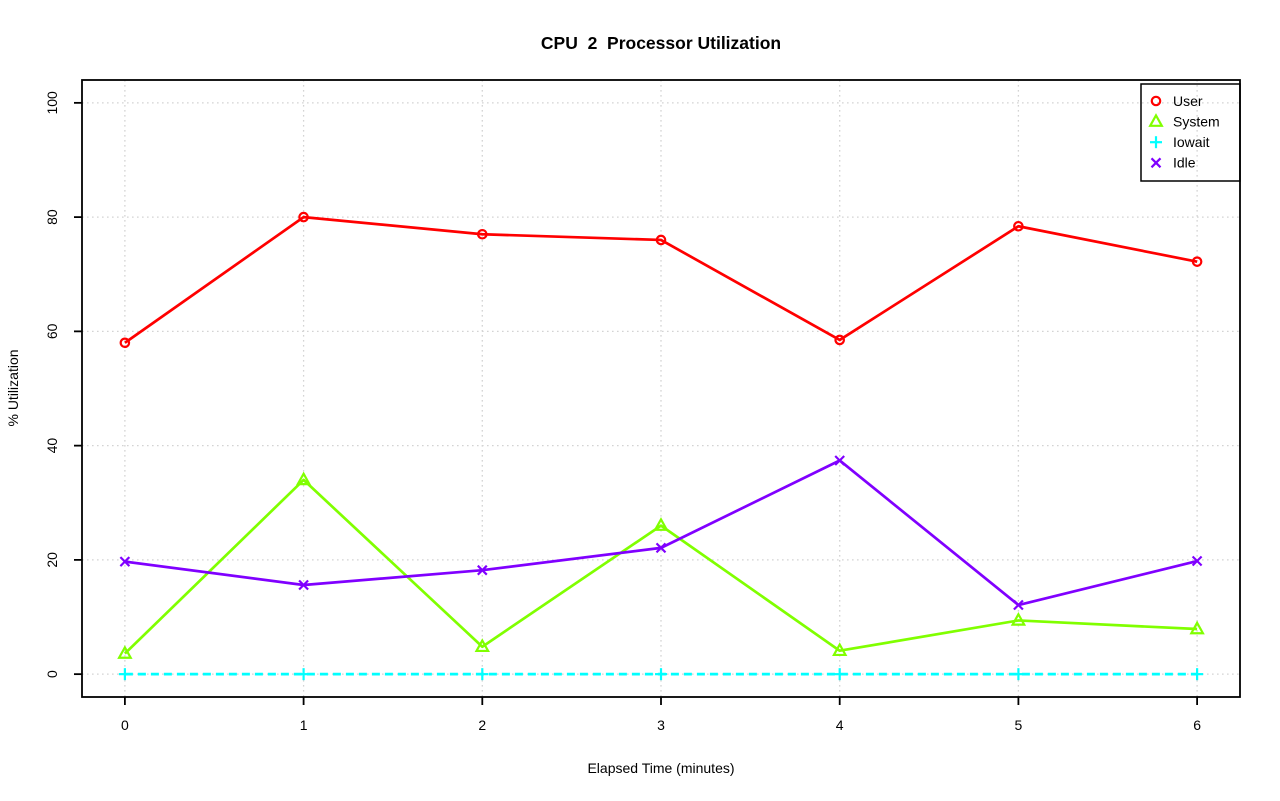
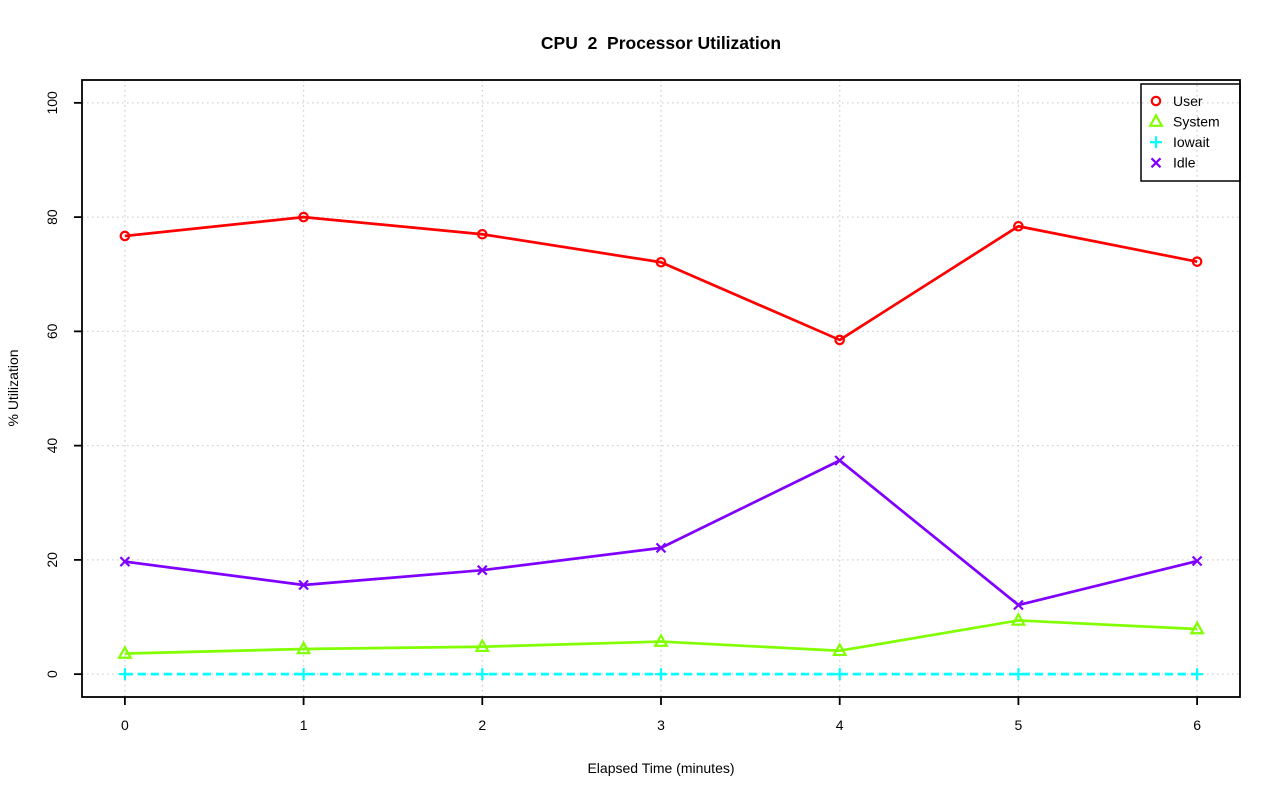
User/0: 58 -> 77
System/1: 34 -> 4
User/3: 76 -> 72
System/3: 26 -> 6
